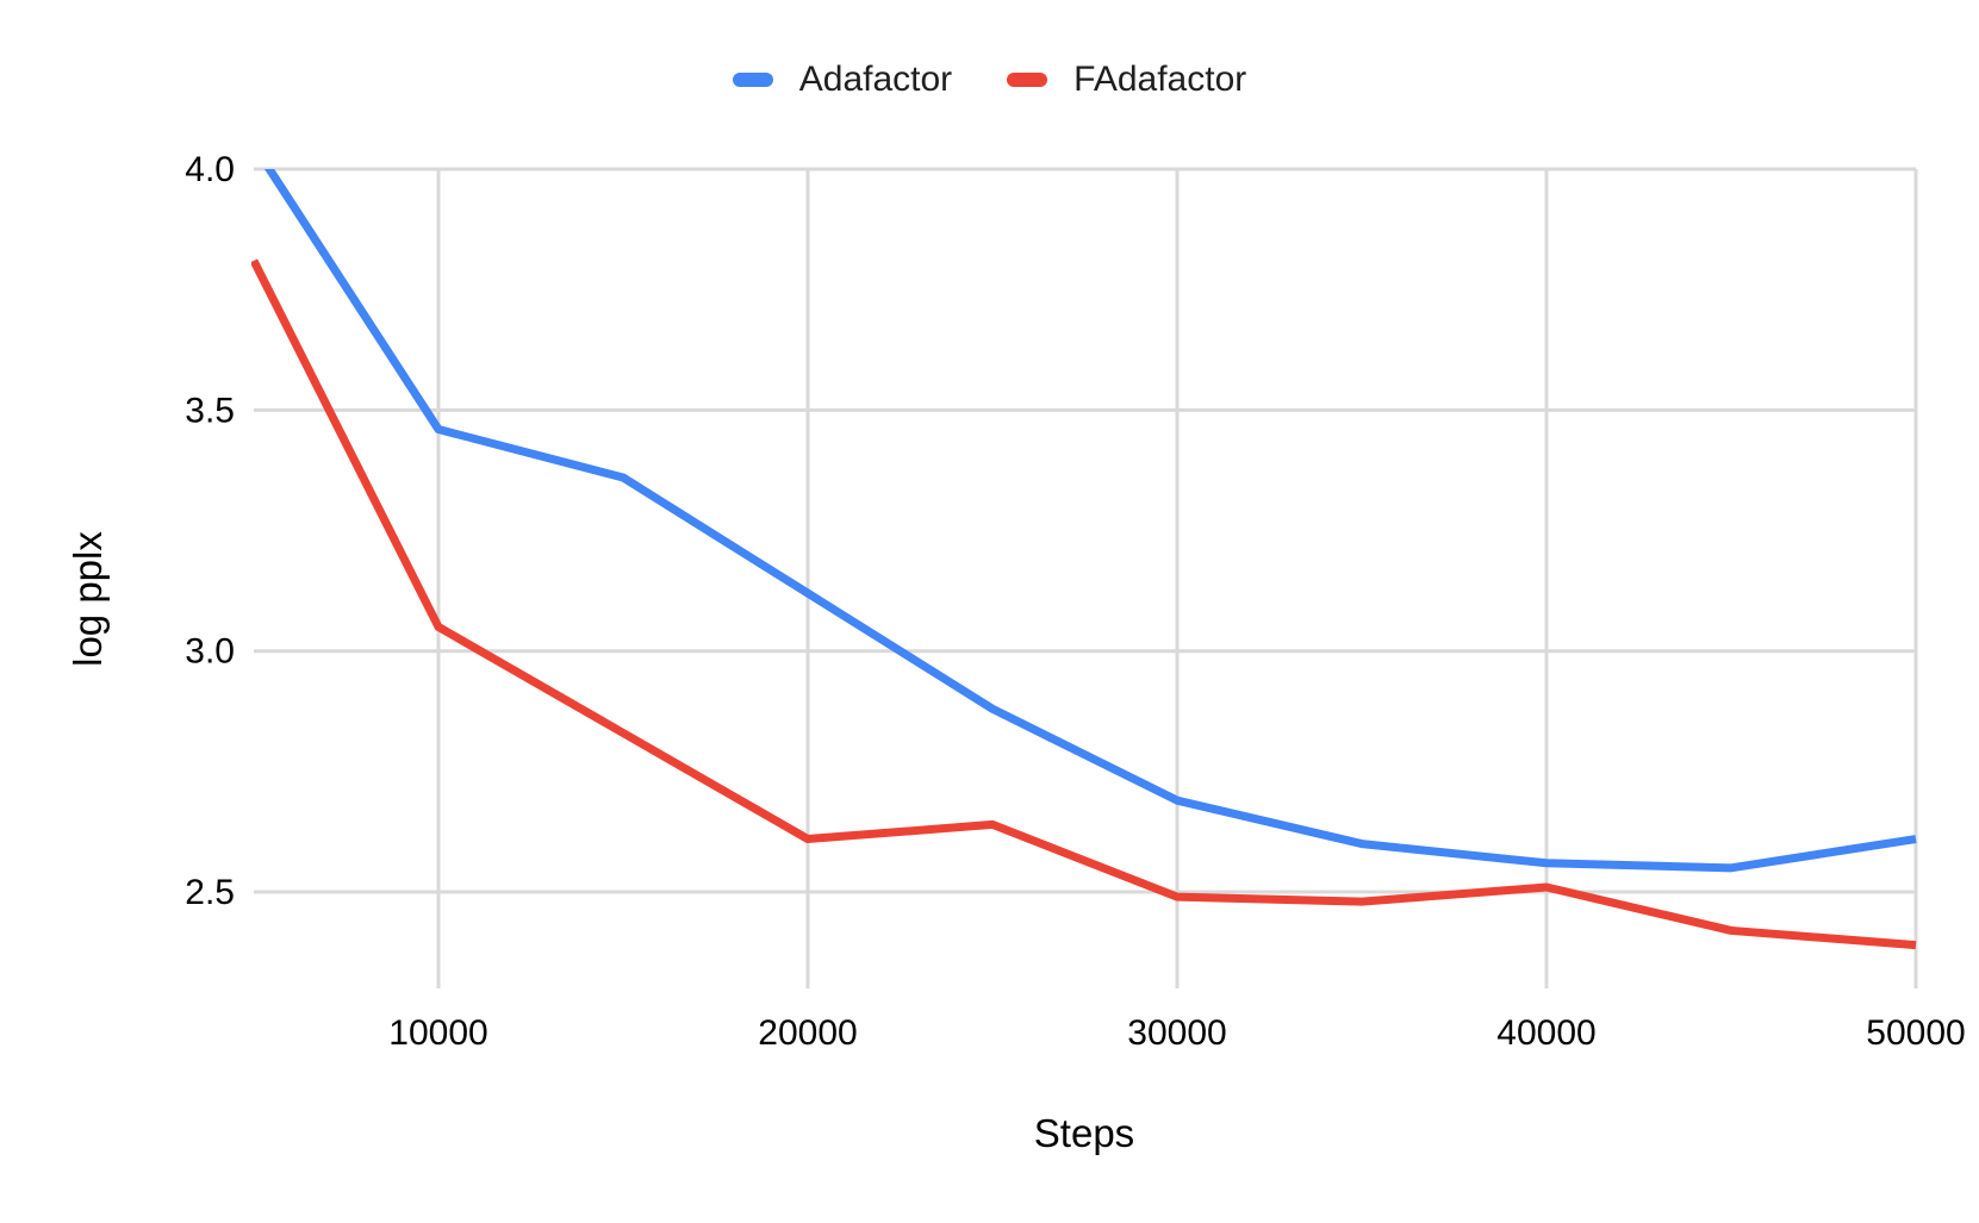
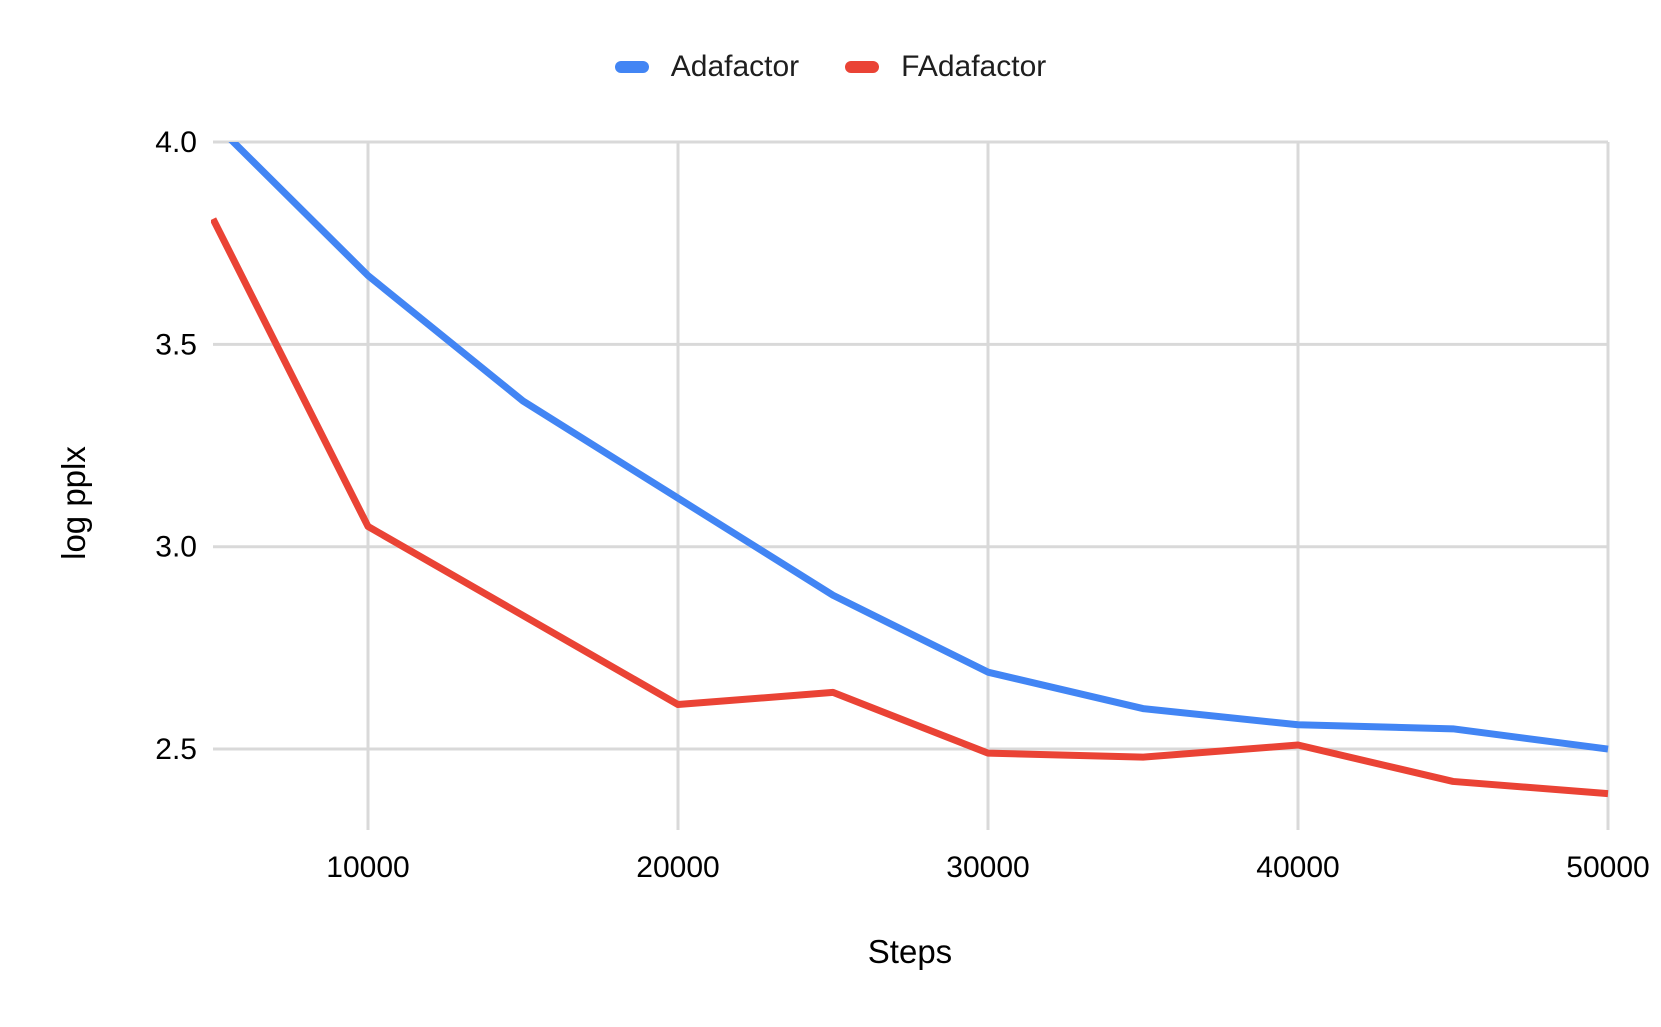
Adafactor/10000: 3.46 -> 3.67
Adafactor/50000: 2.61 -> 2.50
